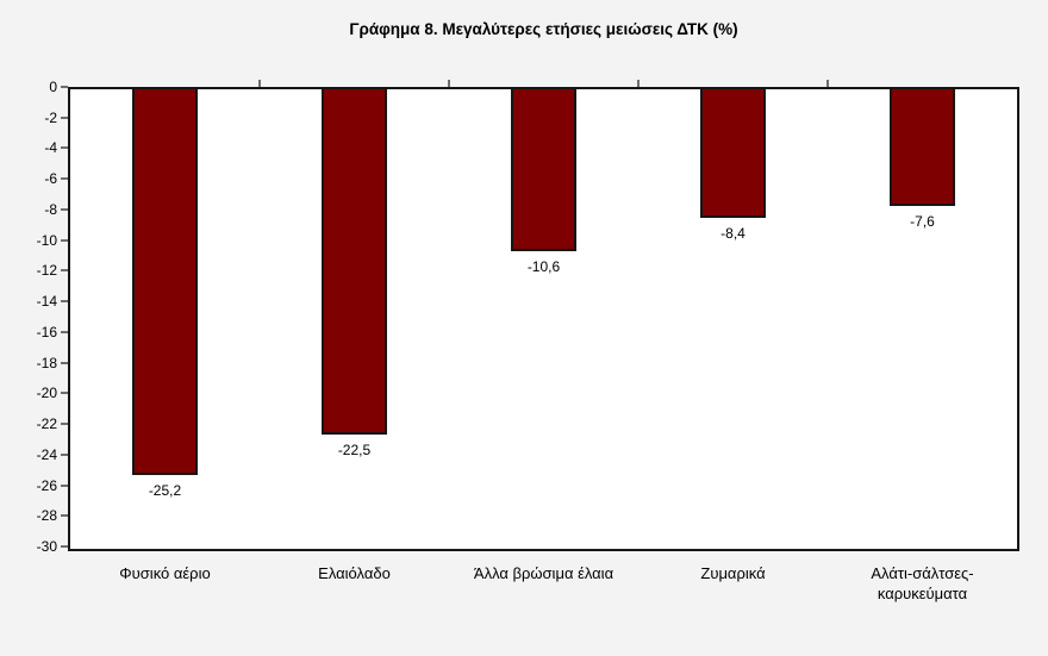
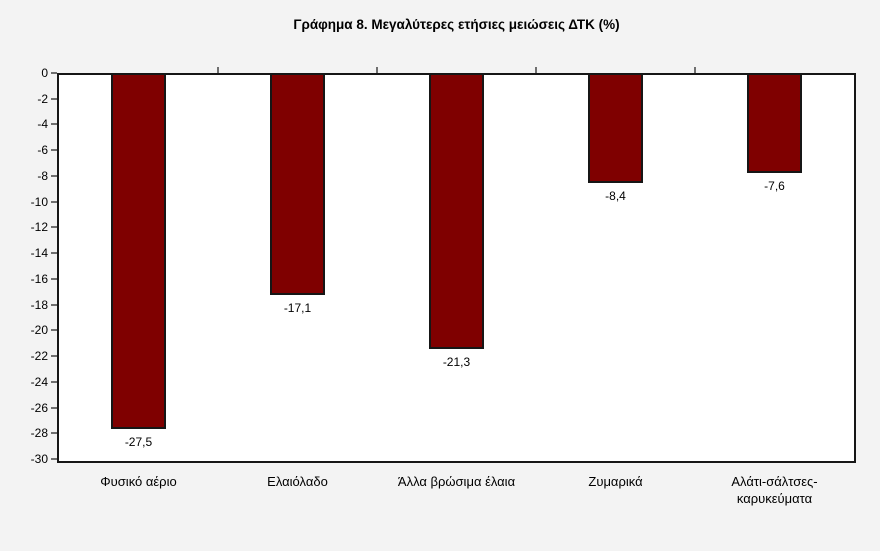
Φυσικό αέριο: -25,2 -> -27,5
Ελαιόλαδο: -22,5 -> -17,1
Άλλα βρώσιμα έλαια: -10,6 -> -21,3
